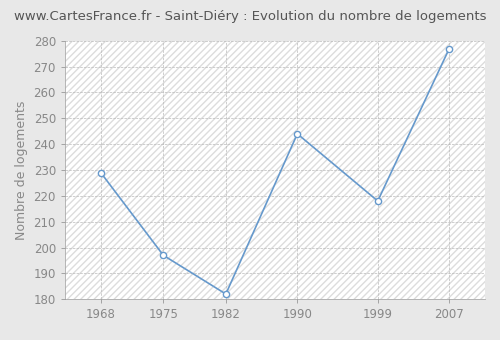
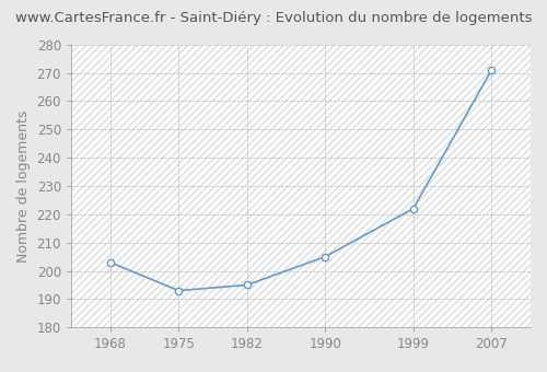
1968: 229 -> 203
1975: 197 -> 193
1982: 182 -> 195
1990: 244 -> 205
1999: 218 -> 222
2007: 277 -> 271
